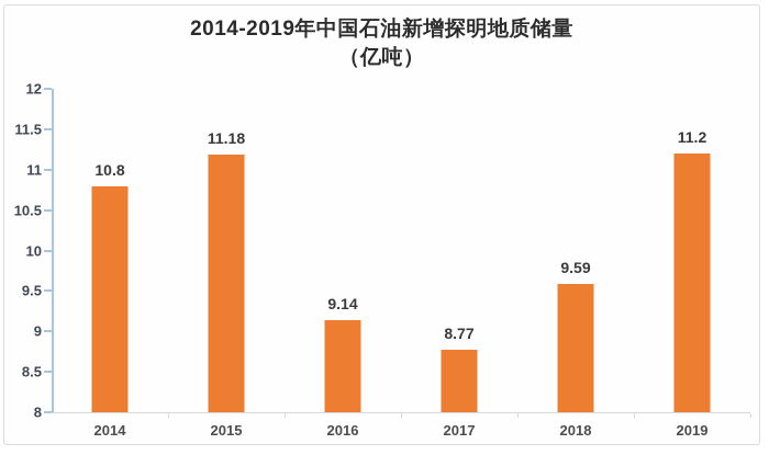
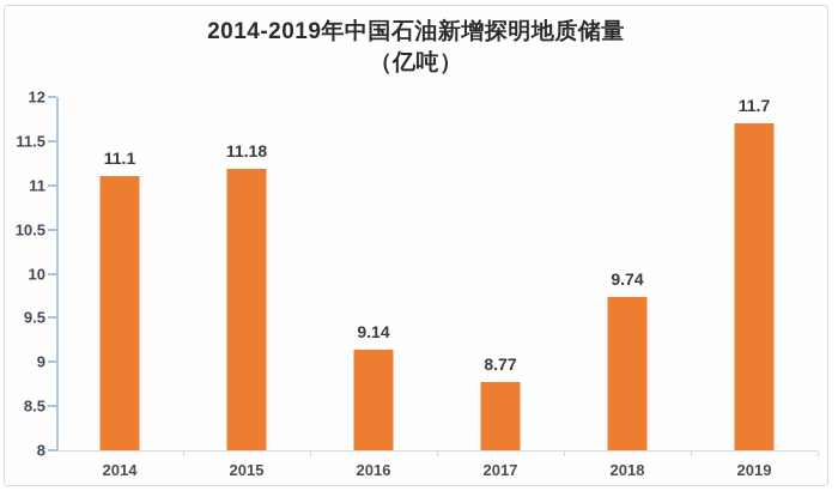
2014: 10.8 -> 11.1
2018: 9.59 -> 9.74
2019: 11.2 -> 11.7
